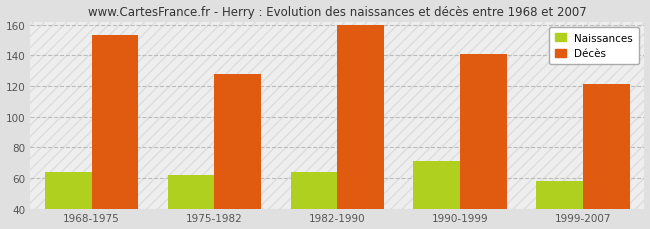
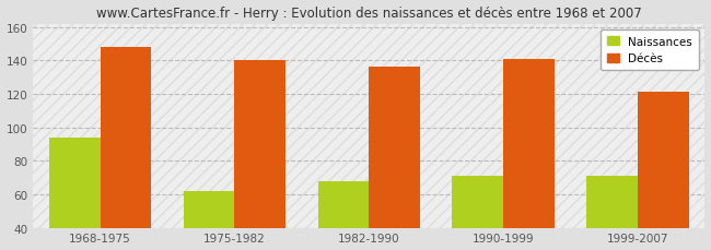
Naissances/1968-1975: 64 -> 94
Décès/1968-1975: 153 -> 148
Décès/1975-1982: 128 -> 140
Naissances/1982-1990: 64 -> 68
Décès/1982-1990: 160 -> 136
Naissances/1999-2007: 58 -> 71
